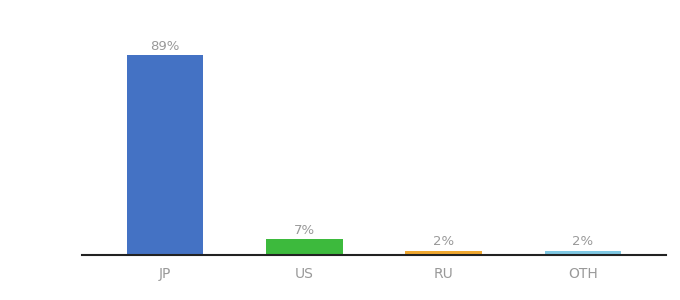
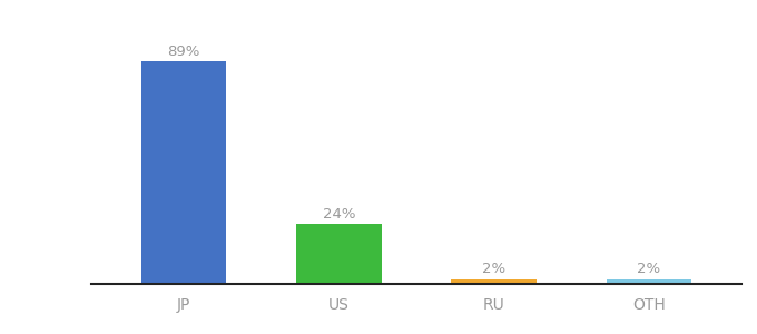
US: 7% -> 24%
